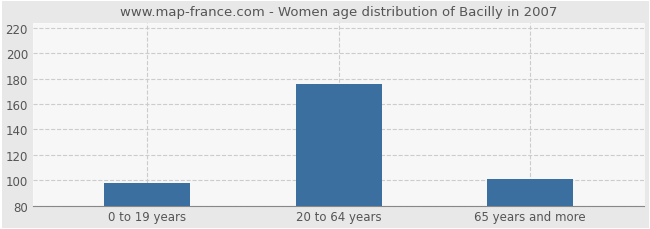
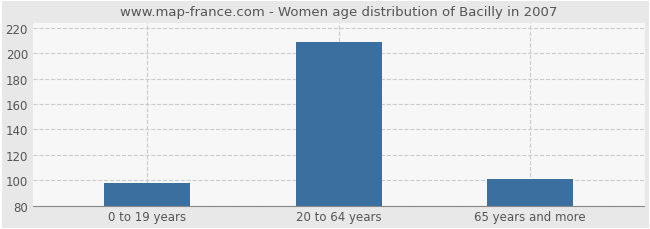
20 to 64 years: 176 -> 209
